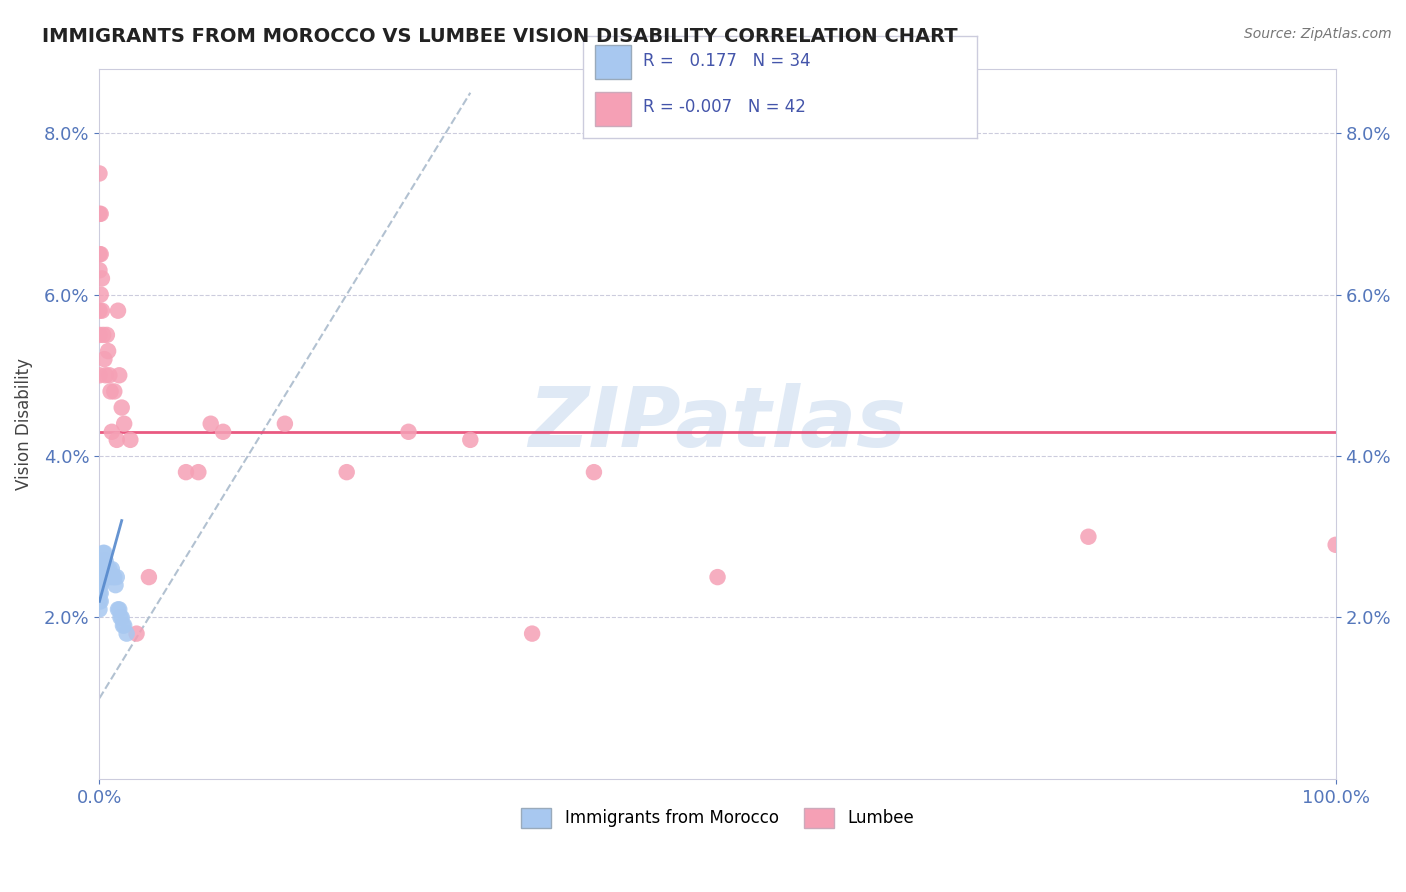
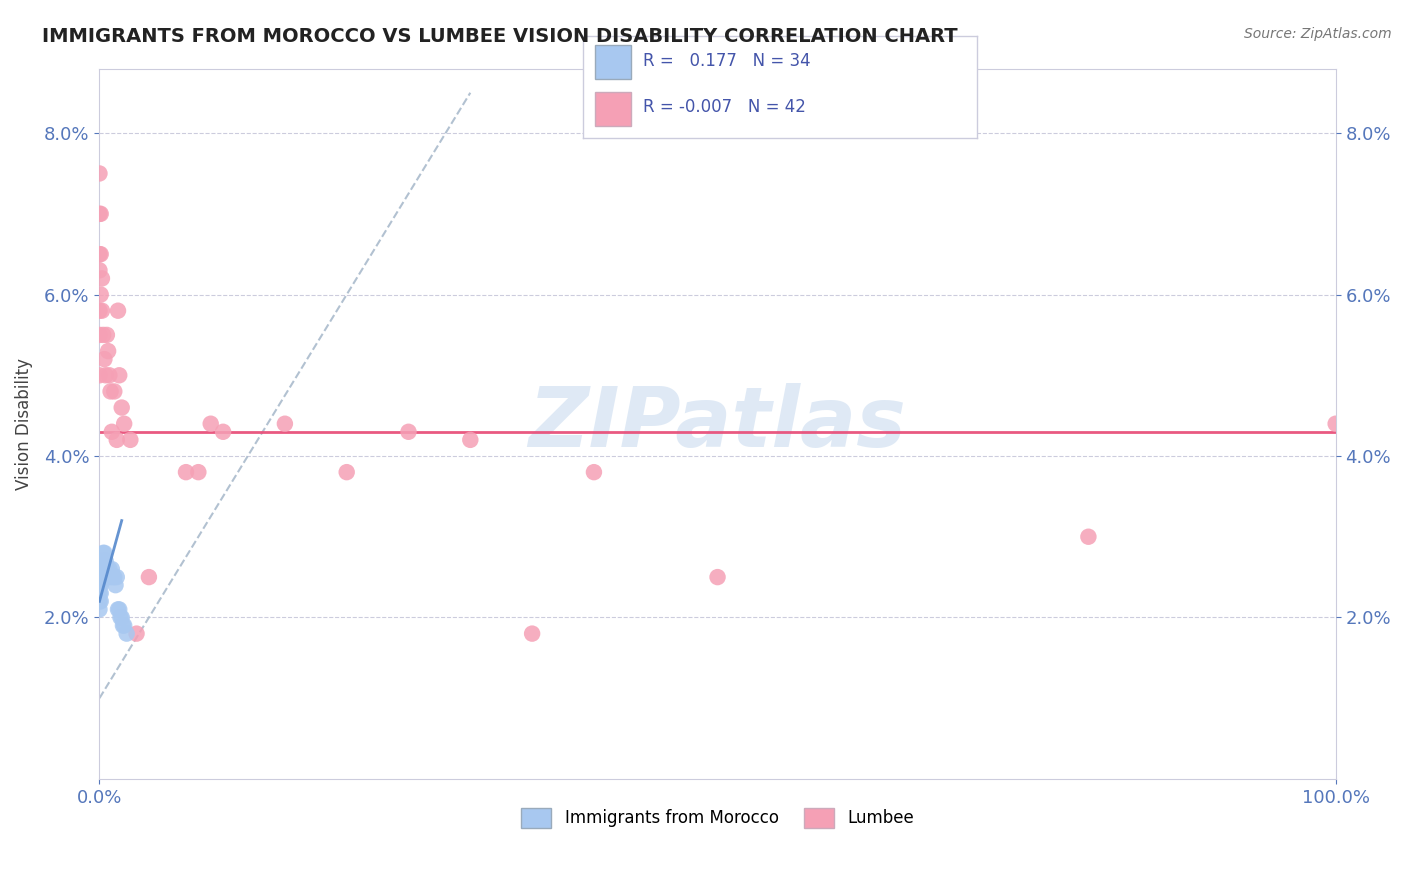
Lumbee/100.0%: 2.9% -> 4.4%
